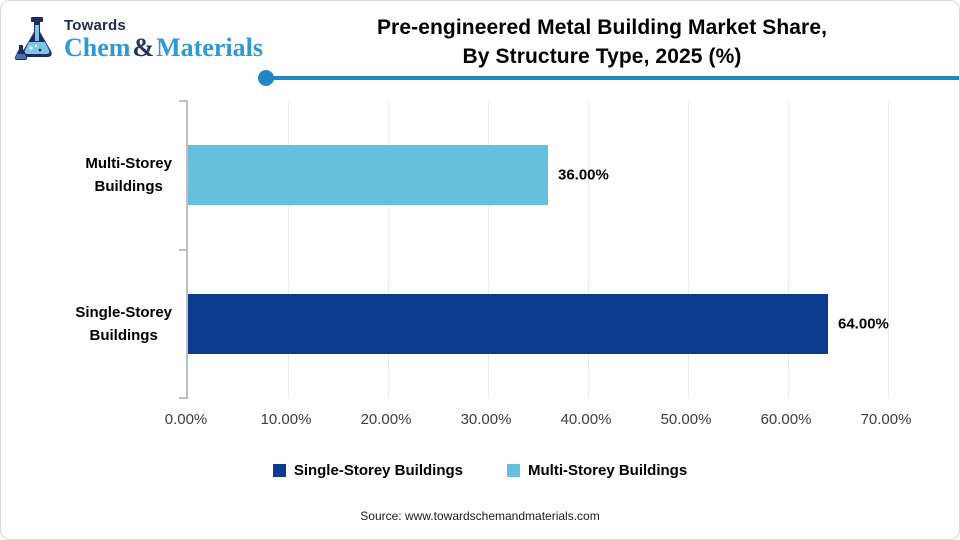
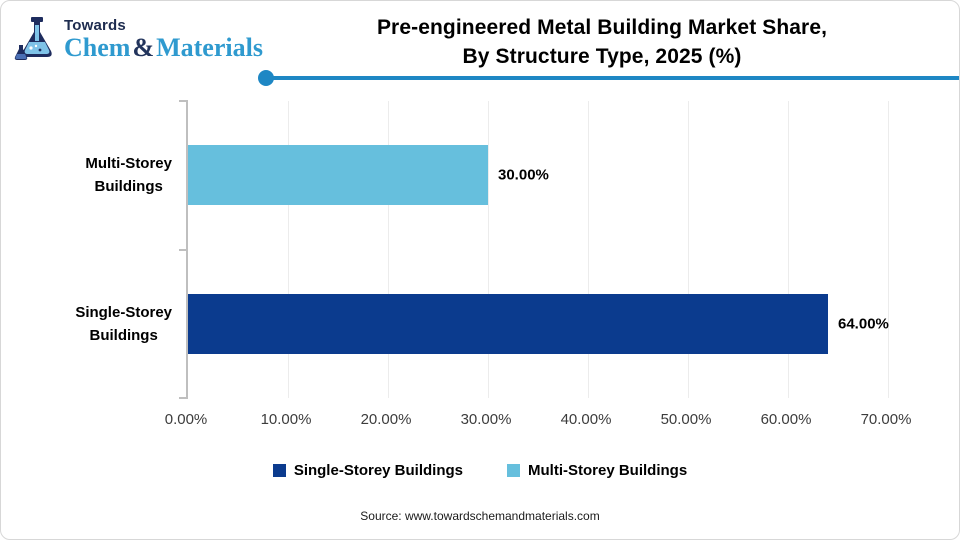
Multi-Storey Buildings: 36.00% -> 30.00%
